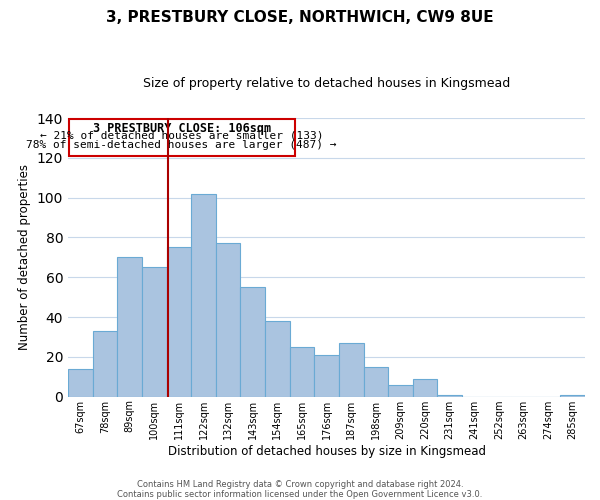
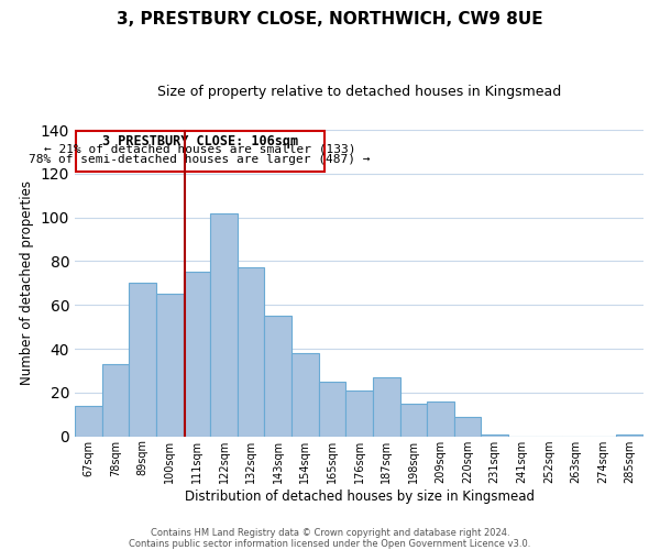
209sqm: 6 -> 16
